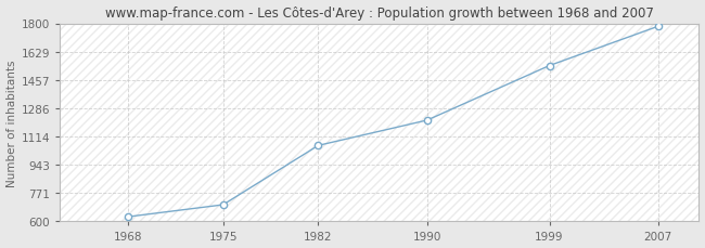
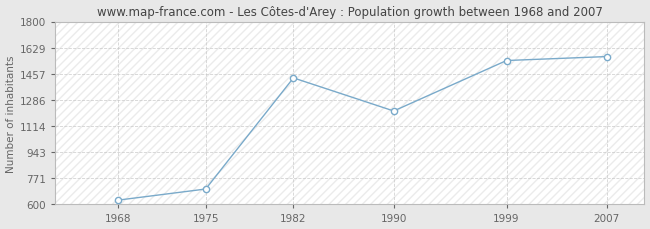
1982: 1060 -> 1430
2007: 1780 -> 1570
